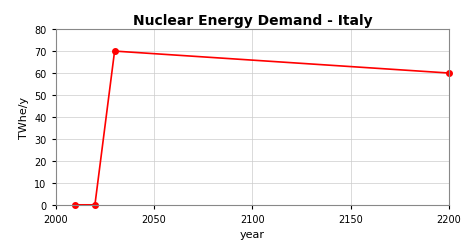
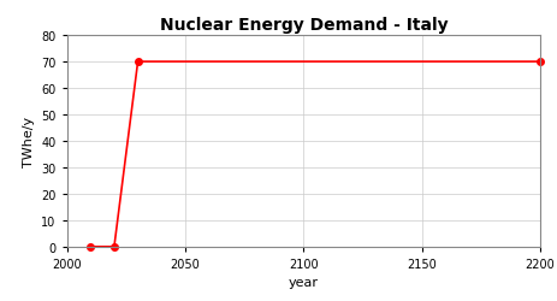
2200: 60 -> 70
